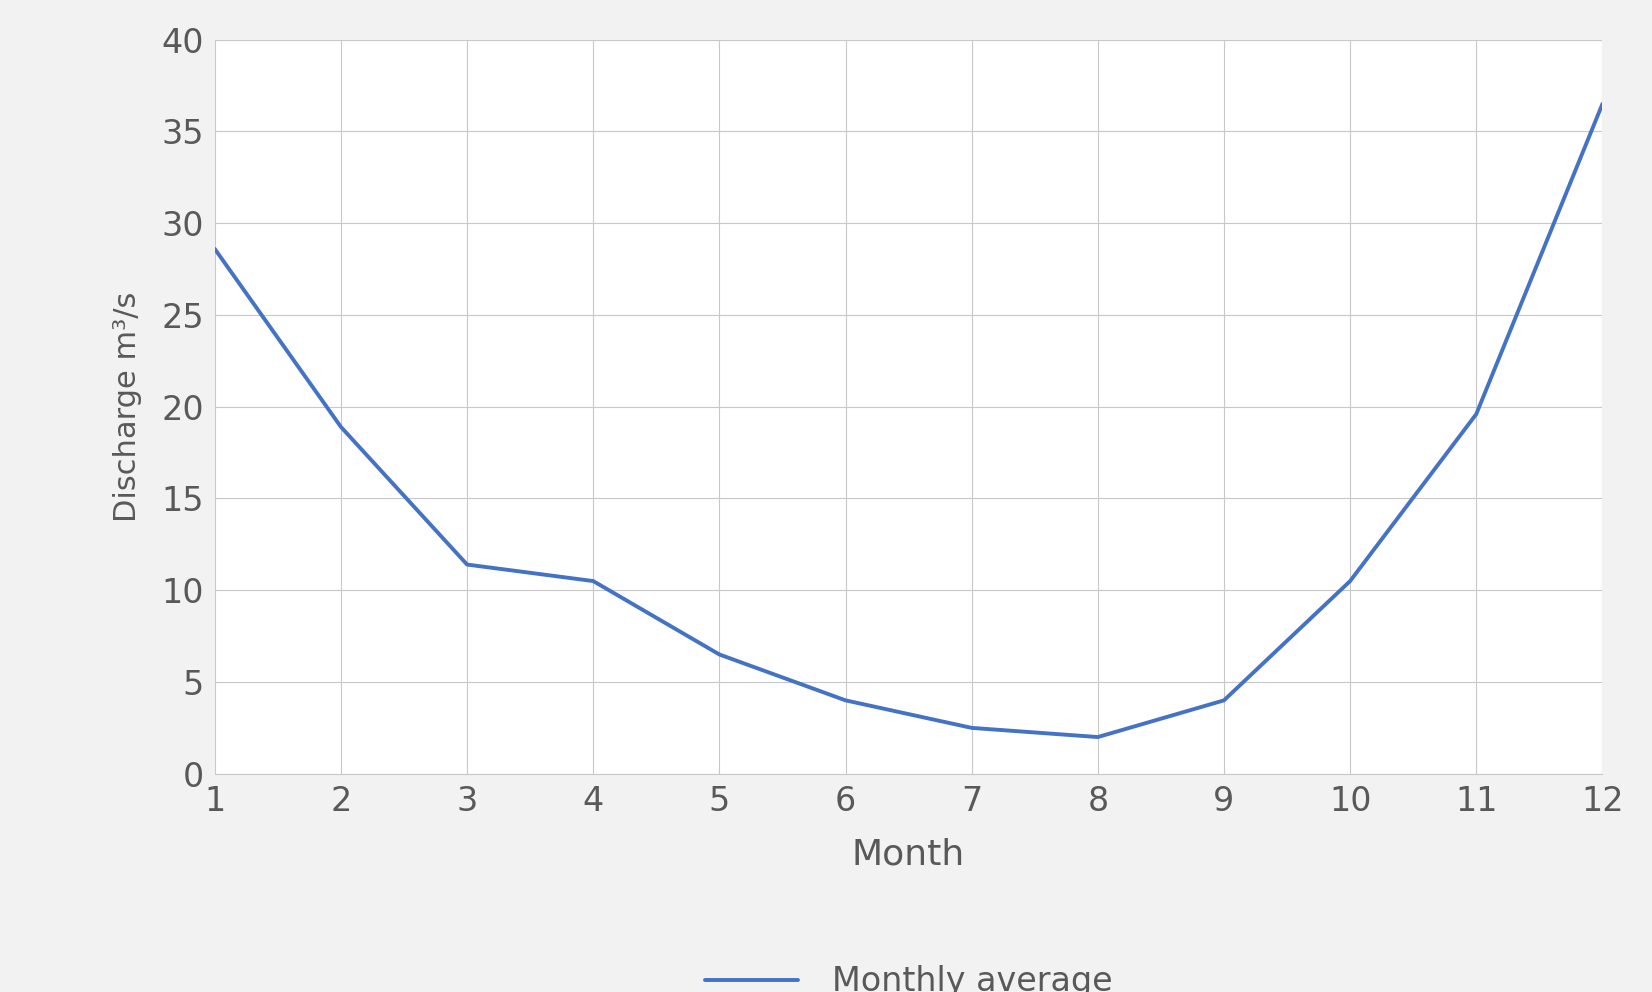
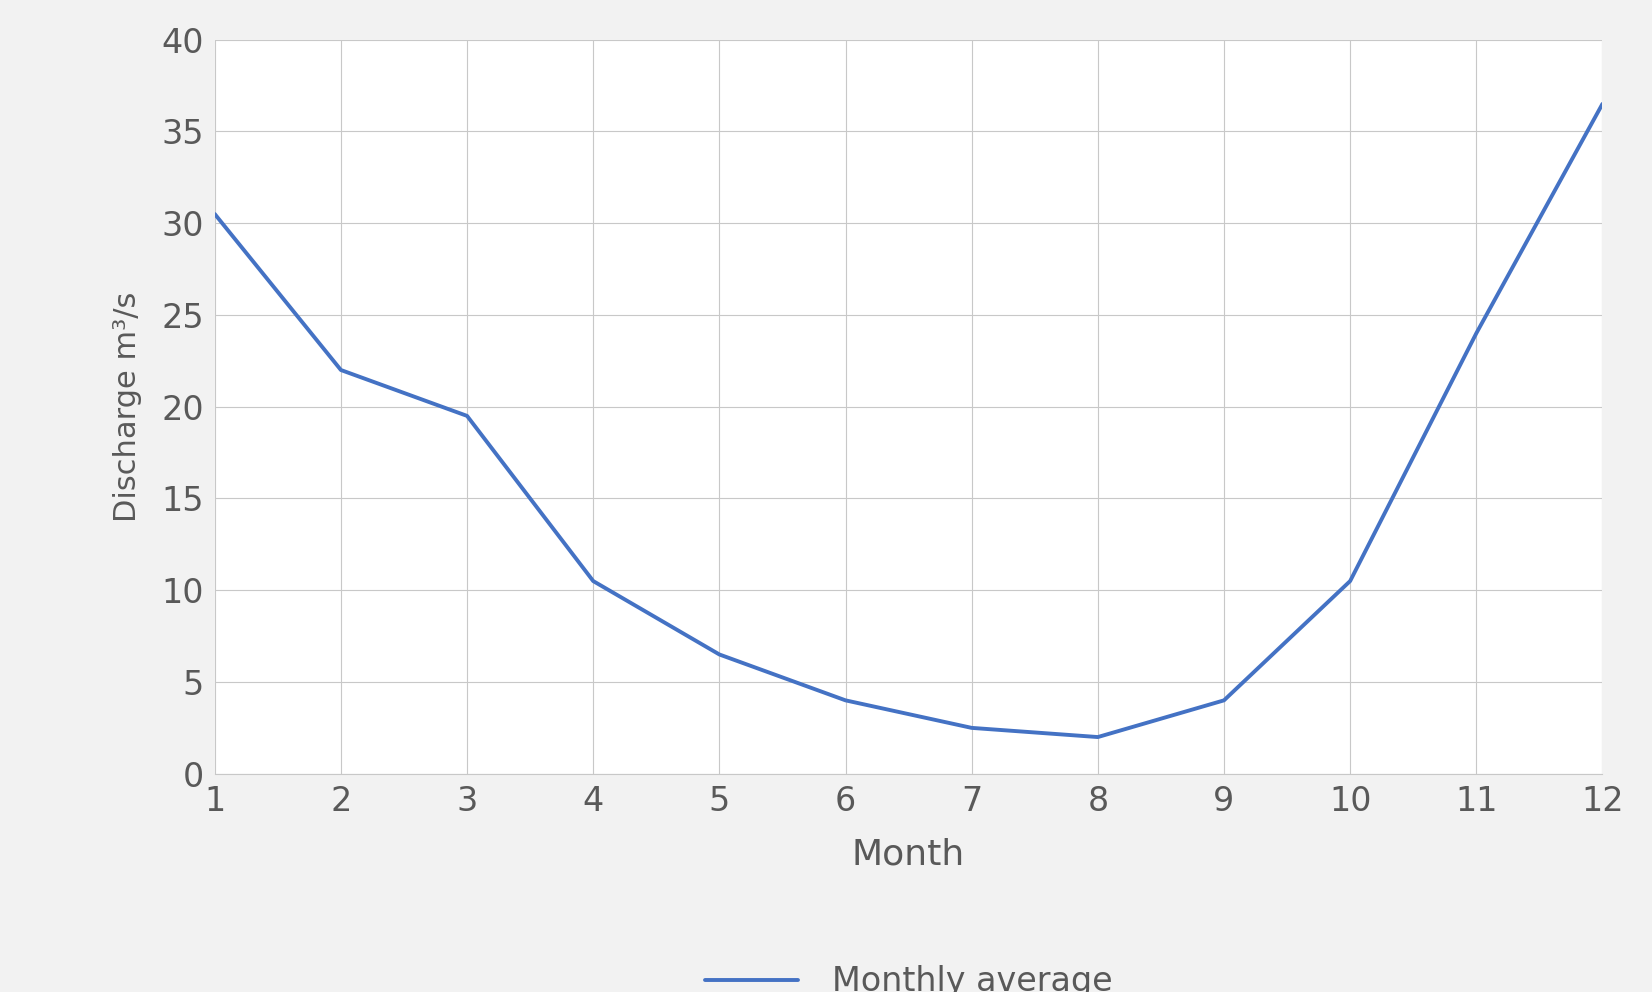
1: 28.6 -> 30.5
2: 18.9 -> 22.0
3: 11.4 -> 19.5
11: 19.6 -> 24.0
